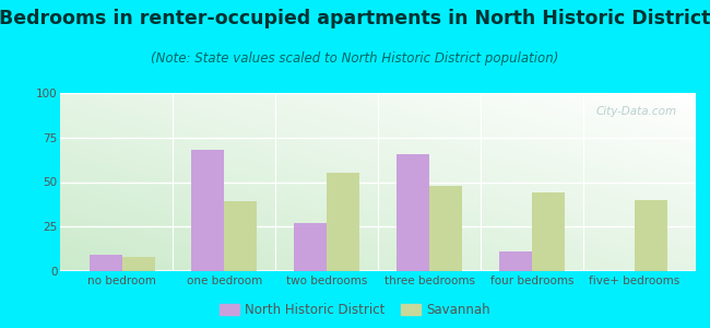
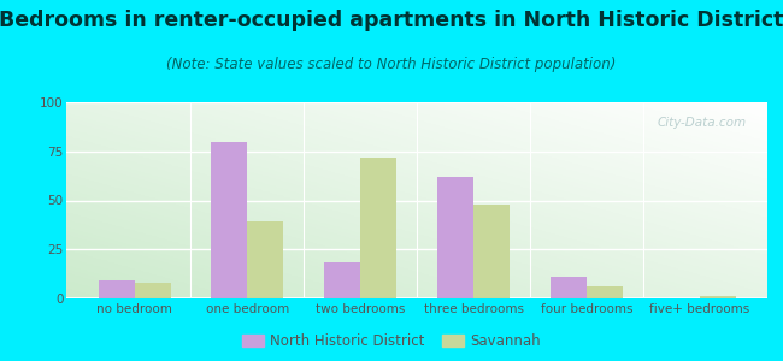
North Historic District/one bedroom: 68 -> 80
North Historic District/two bedrooms: 27 -> 18
Savannah/two bedrooms: 55 -> 72
North Historic District/three bedrooms: 66 -> 62
Savannah/four bedrooms: 44 -> 6
Savannah/five+ bedrooms: 40 -> 1
